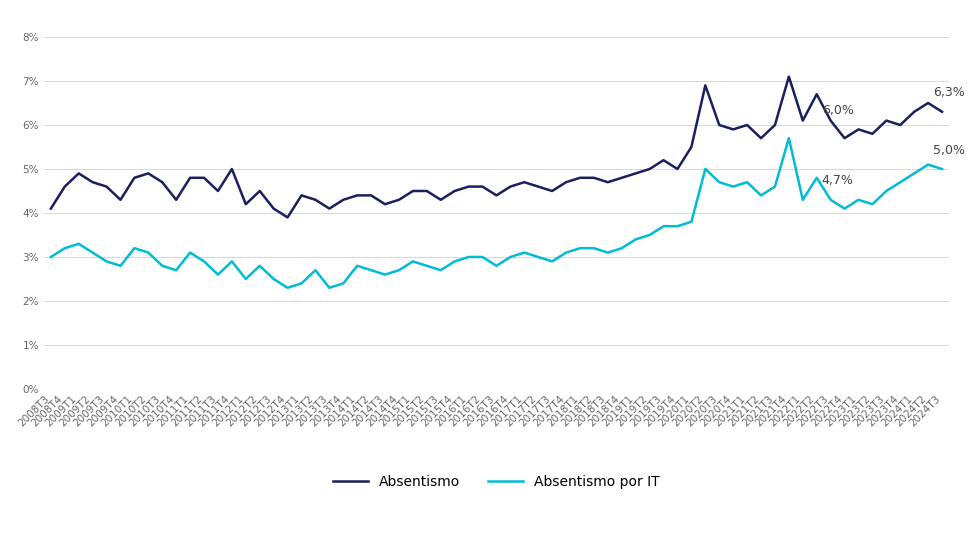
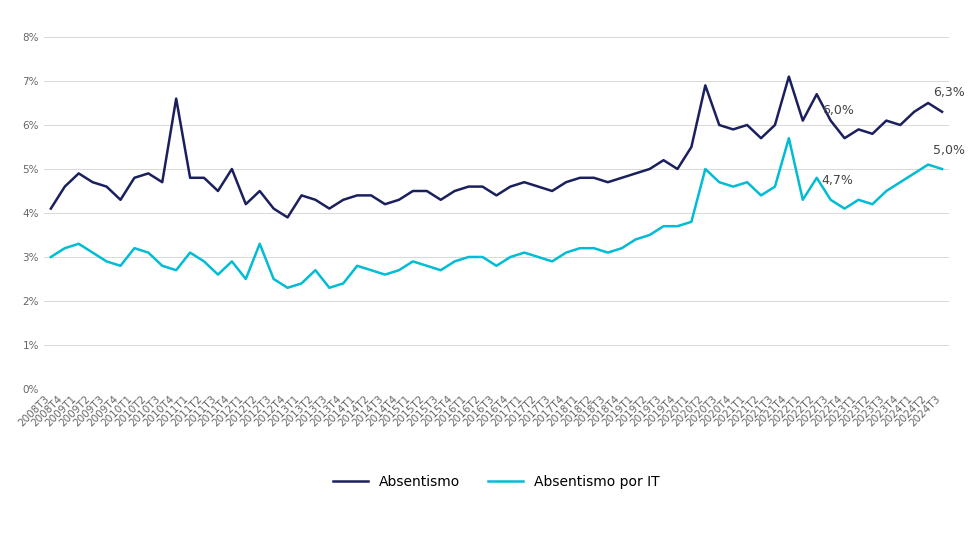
Absentismo/2010T4: 4.3% -> 6.6%
Absentismo por IT/2012T2: 2.8% -> 3.3%
